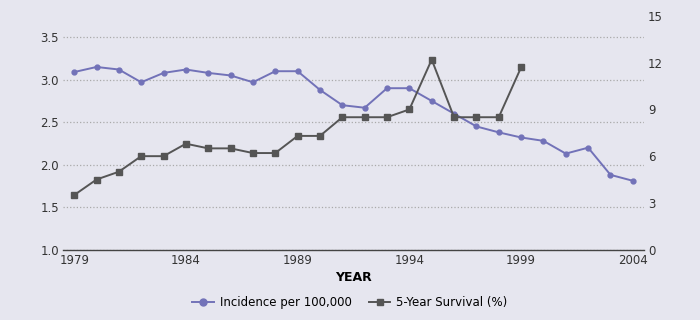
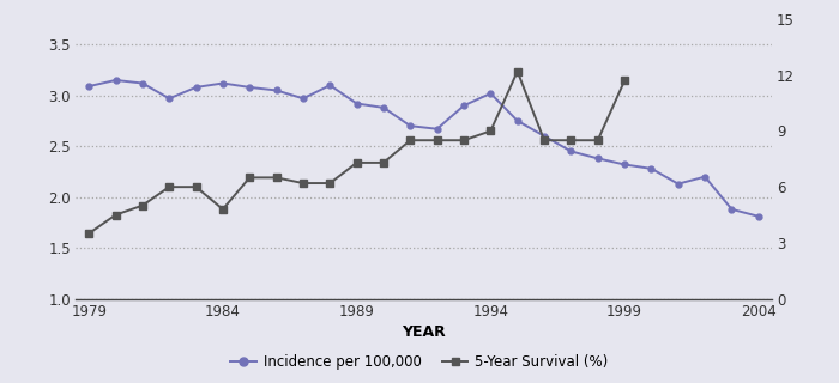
5-Year Survival (%)/1984: 6.8 -> 4.8
Incidence per 100,000/1989: 3.10 -> 2.92
Incidence per 100,000/1994: 2.90 -> 3.02
